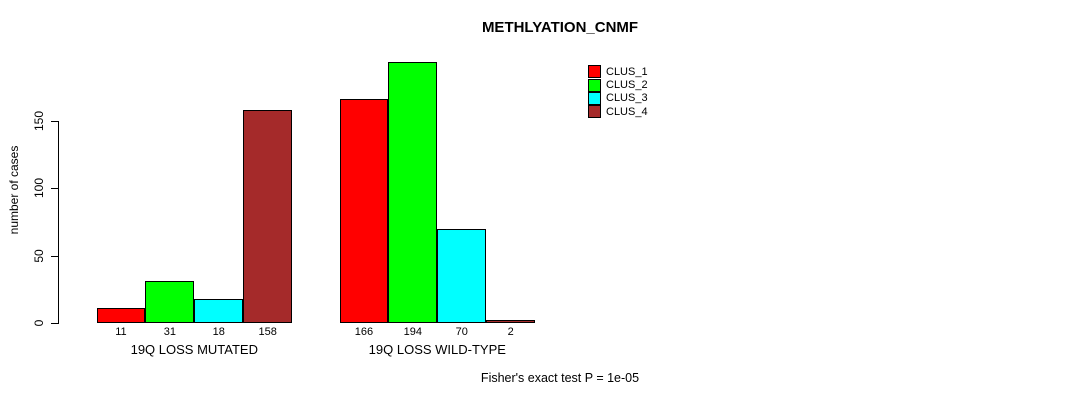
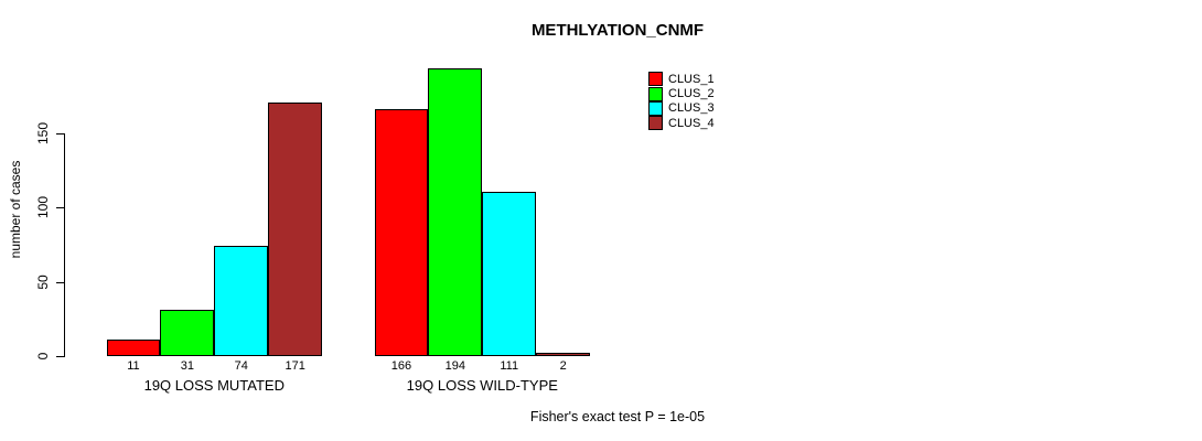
CLUS_3/19Q LOSS MUTATED: 18 -> 74
CLUS_4/19Q LOSS MUTATED: 158 -> 171
CLUS_3/19Q LOSS WILD-TYPE: 70 -> 111
